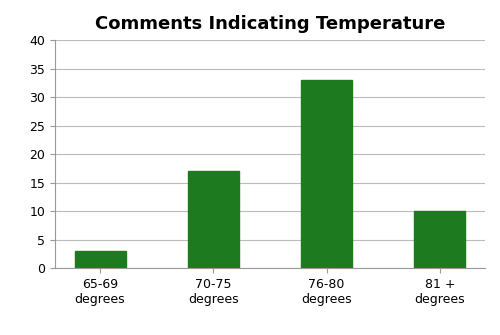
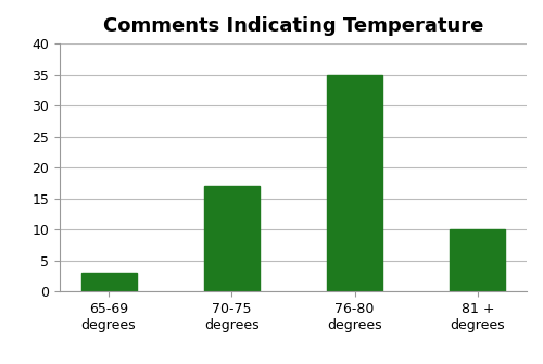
76-80 degrees: 33 -> 35
